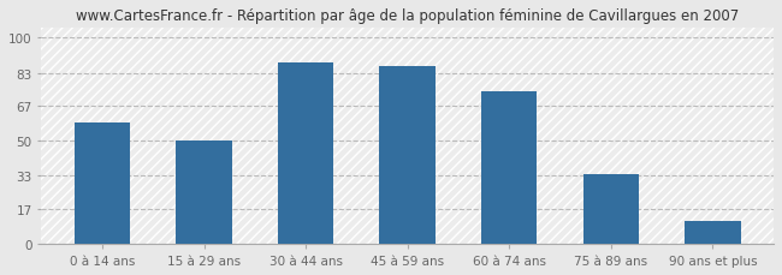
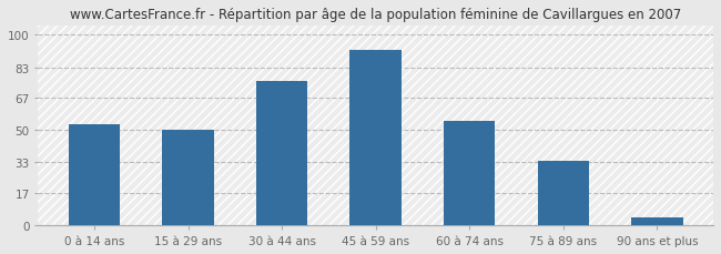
0 à 14 ans: 59 -> 53
30 à 44 ans: 88 -> 76
45 à 59 ans: 86 -> 92
60 à 74 ans: 74 -> 55
90 ans et plus: 11 -> 4
